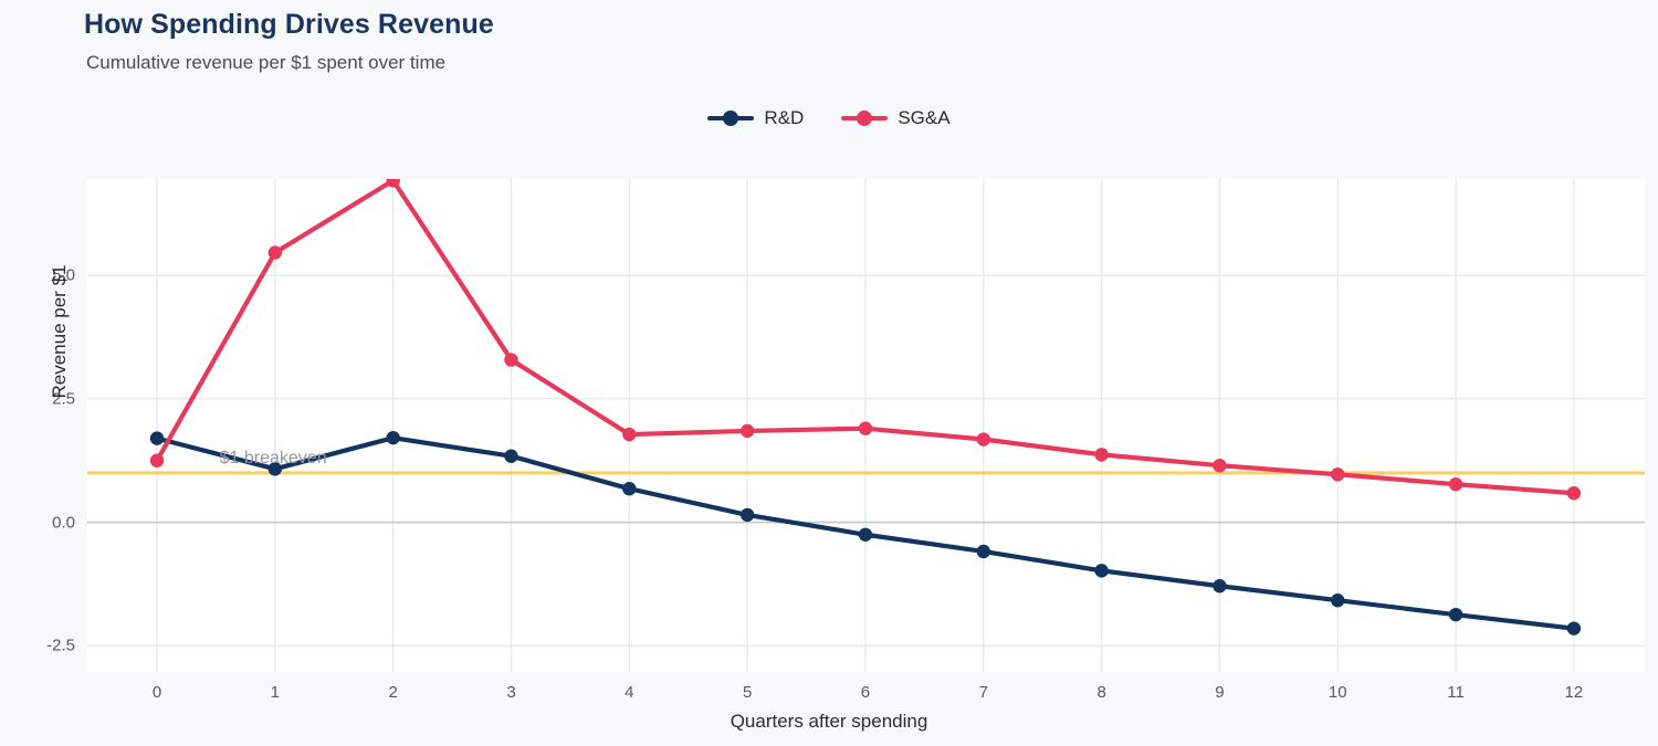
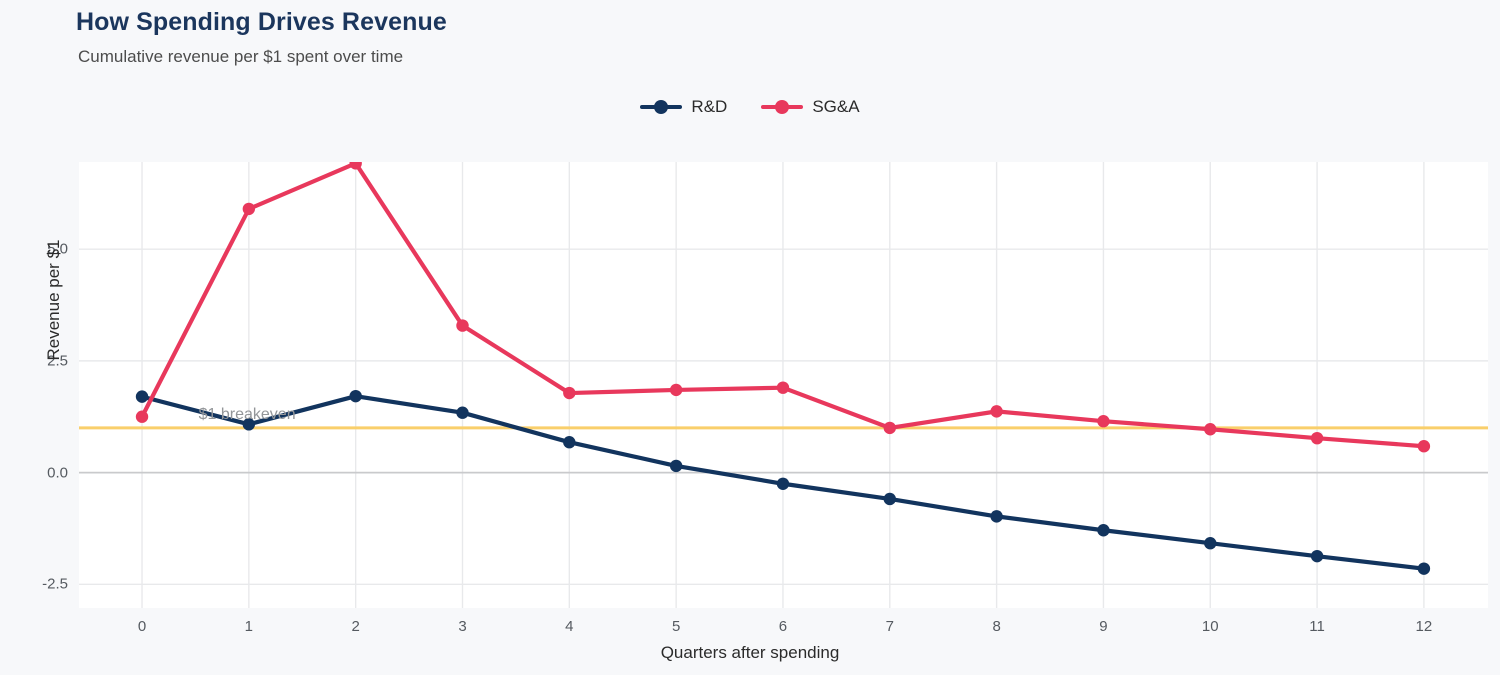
SG&A/1: 5.5 -> 5.9
SG&A/7: 1.7 -> 1.0
